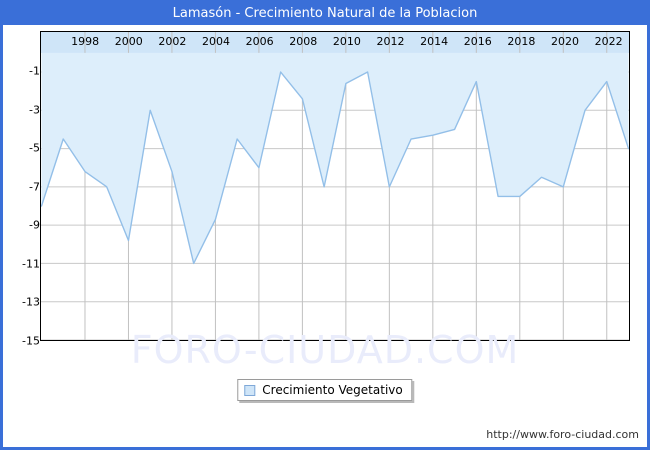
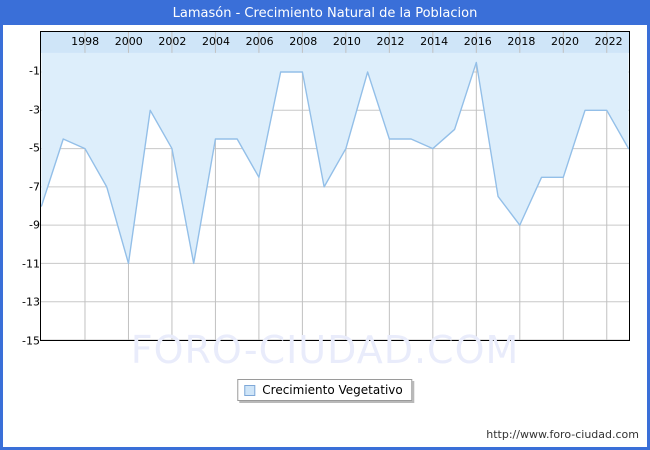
1998: -6.2 -> -5.0
2000: -9.8 -> -11.0
2002: -6.2 -> -5.0
2004: -8.7 -> -4.5
2006: -6.0 -> -6.5
2008: -2.4 -> -1.0
2010: -1.6 -> -5.0
2012: -7.0 -> -4.5
2014: -4.3 -> -5.0
2016: -1.5 -> -0.5
2018: -7.5 -> -9.0
2020: -7.0 -> -6.5
2022: -1.5 -> -3.0
